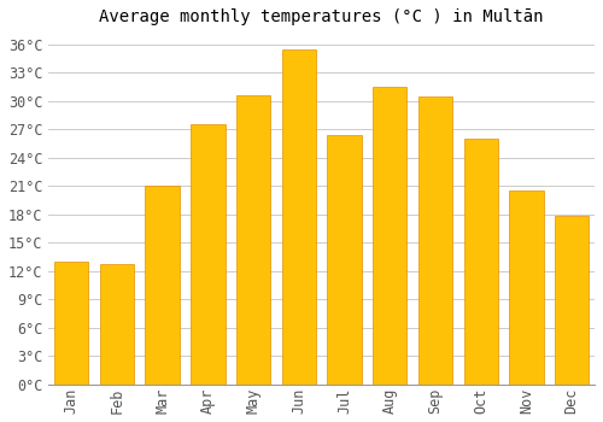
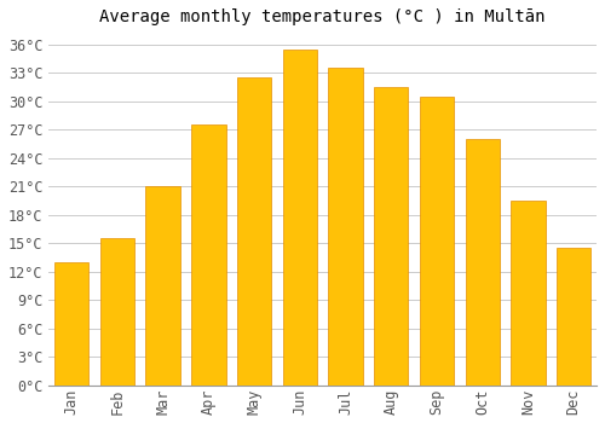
Feb: 12.8°C -> 15.5°C
May: 30.6°C -> 32.5°C
Jul: 26.4°C -> 33.5°C
Nov: 20.6°C -> 19.5°C
Dec: 17.8°C -> 14.5°C
